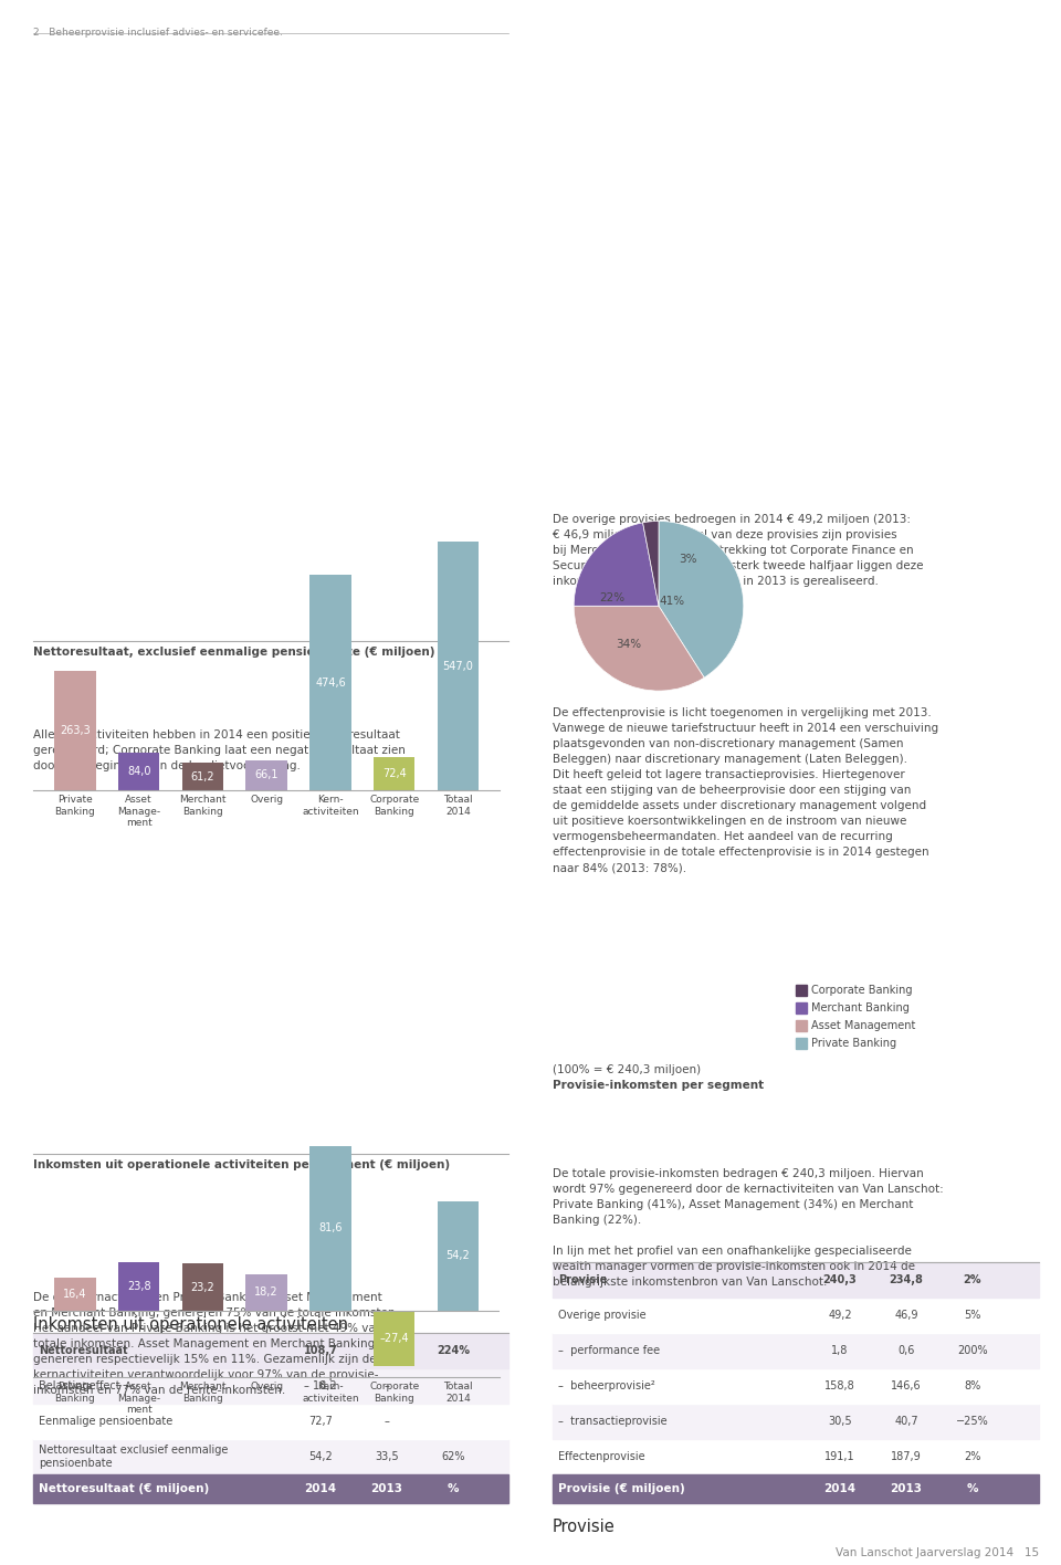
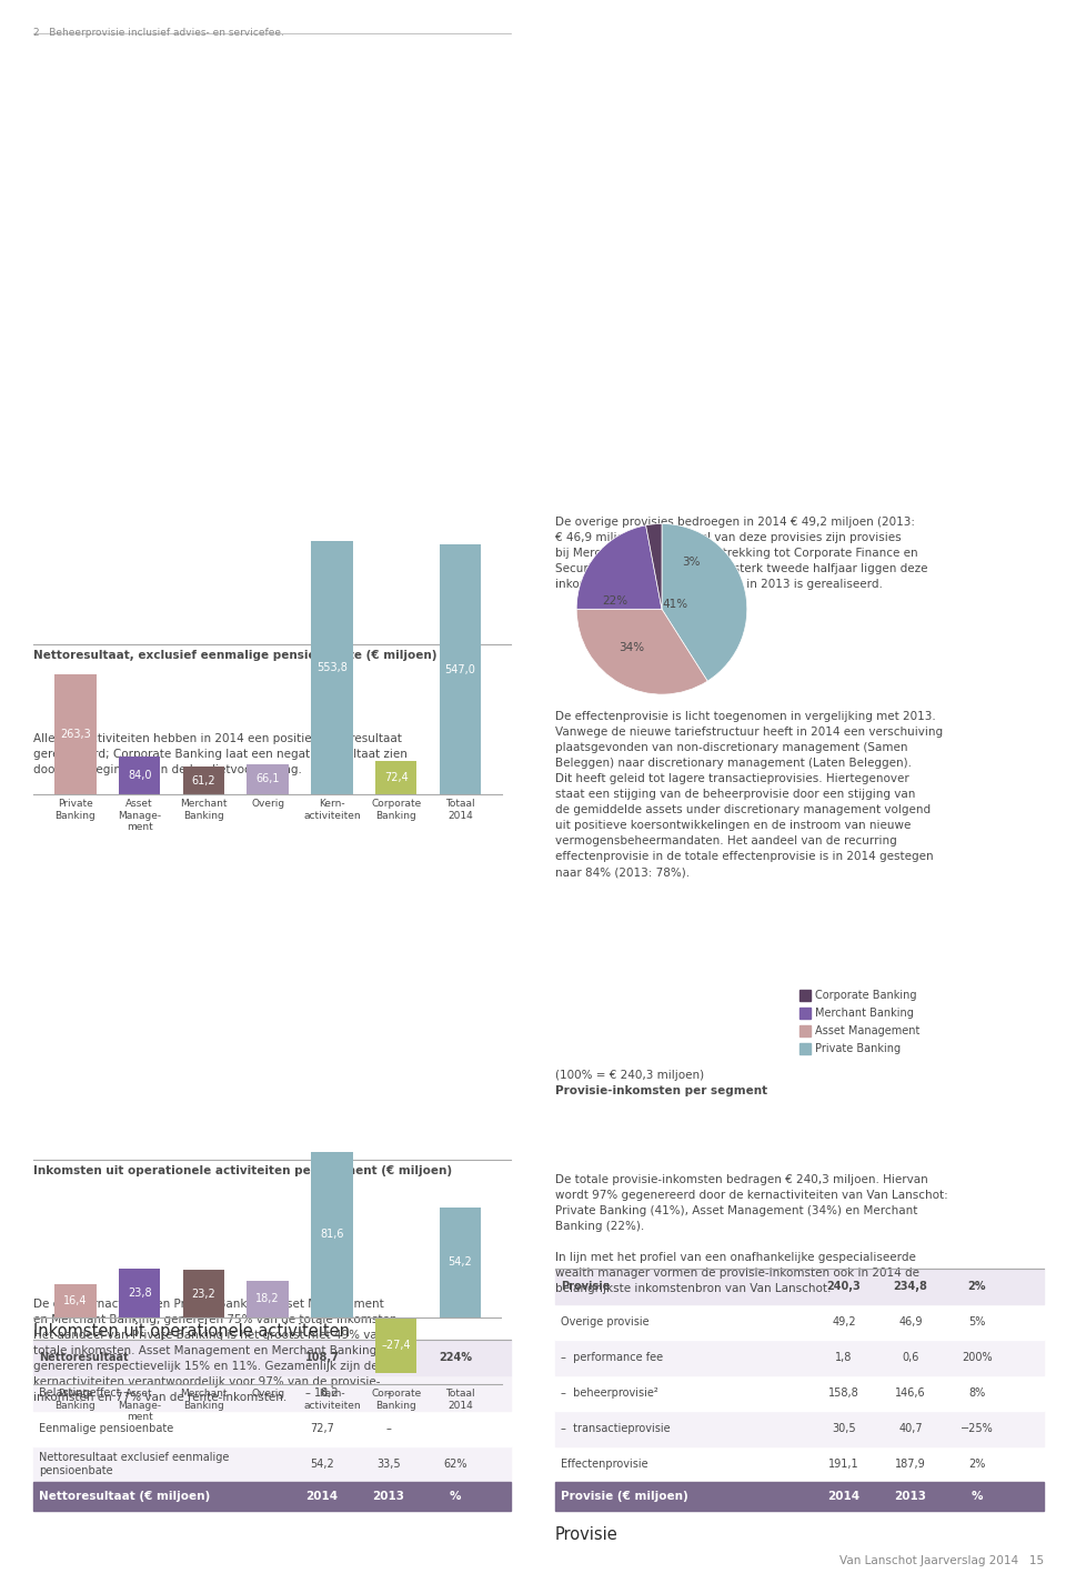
Kern- activiteiten: 474,6 -> 553,8
